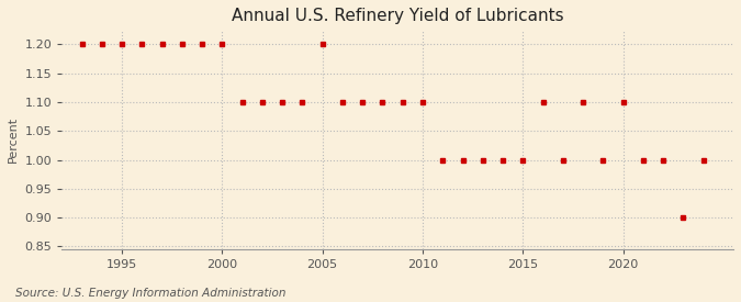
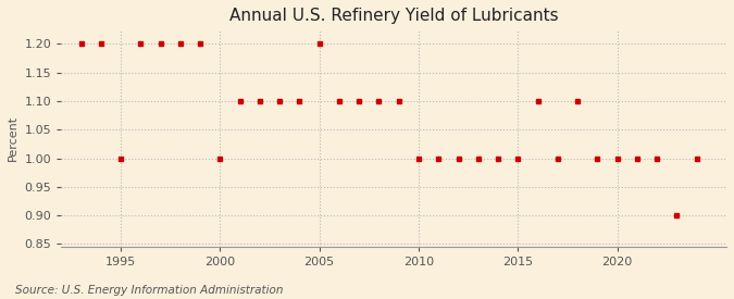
1995: 1.2 -> 1.0
2000: 1.2 -> 1.0
2010: 1.1 -> 1.0
2020: 1.1 -> 1.0
